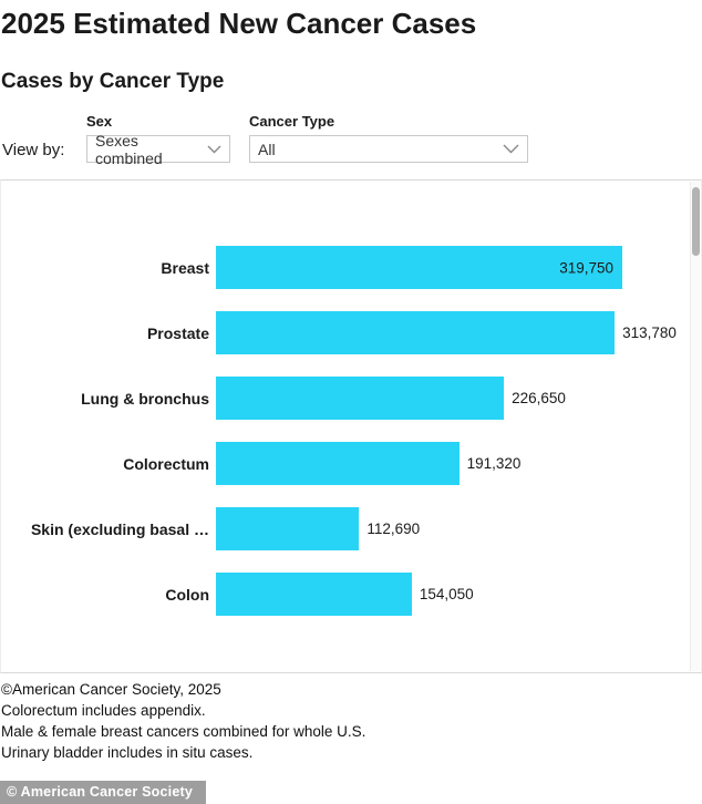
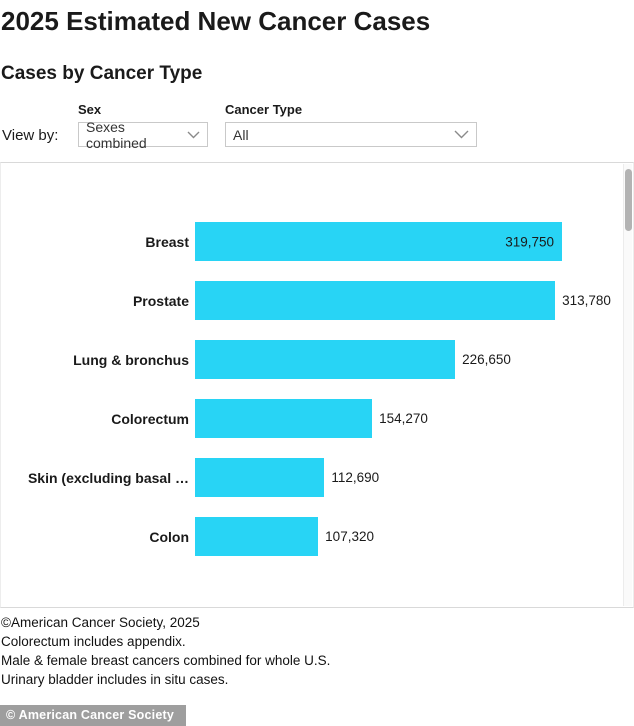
Colorectum: 191,320 -> 154,270
Colon: 154,050 -> 107,320
